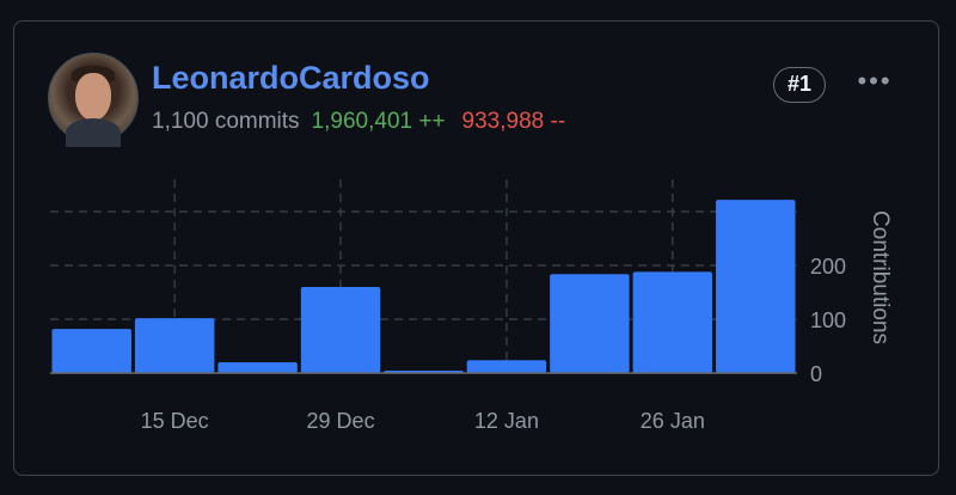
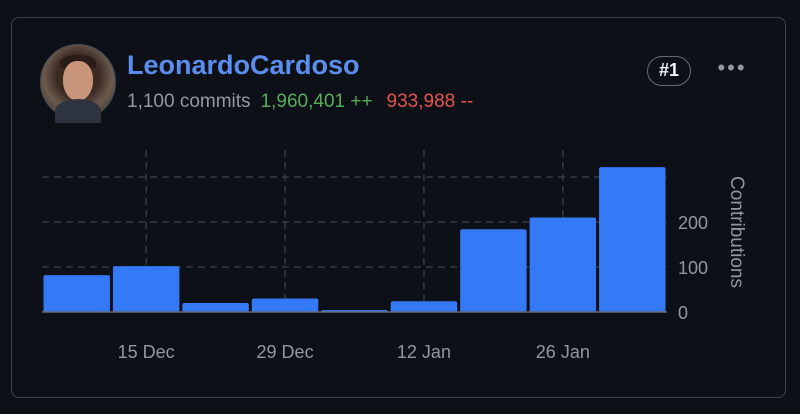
29 Dec: 160 -> 30
26 Jan: 190 -> 210
